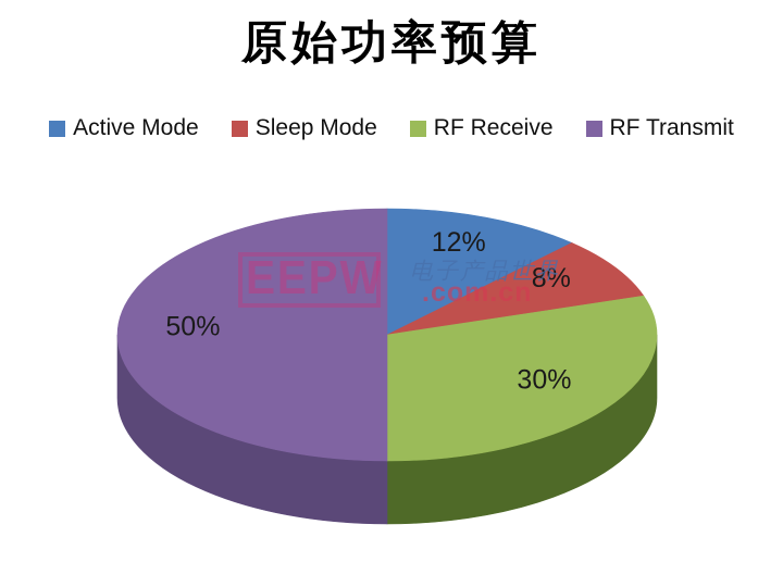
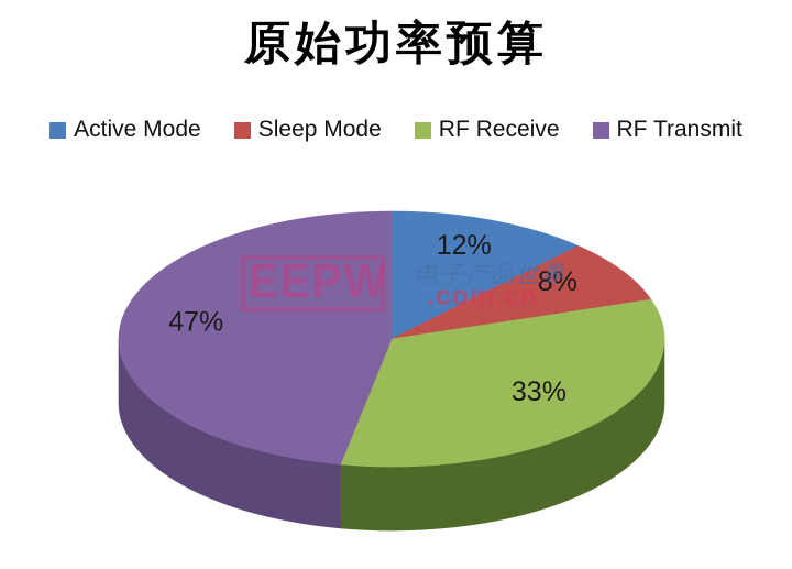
RF Receive: 30% -> 33%
RF Transmit: 50% -> 47%
